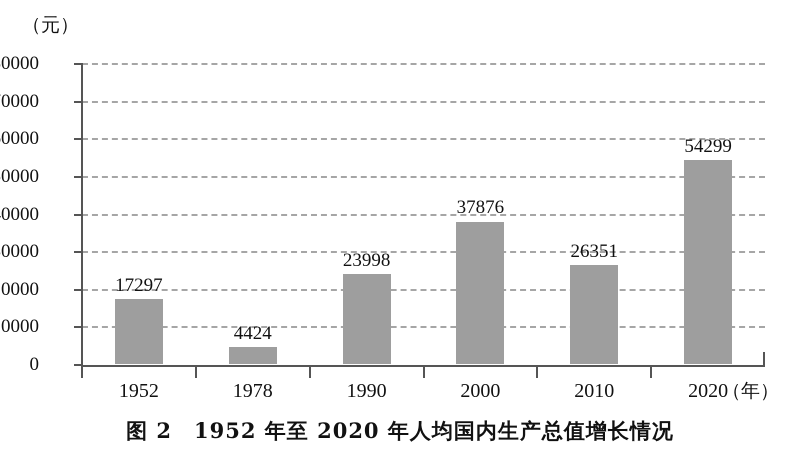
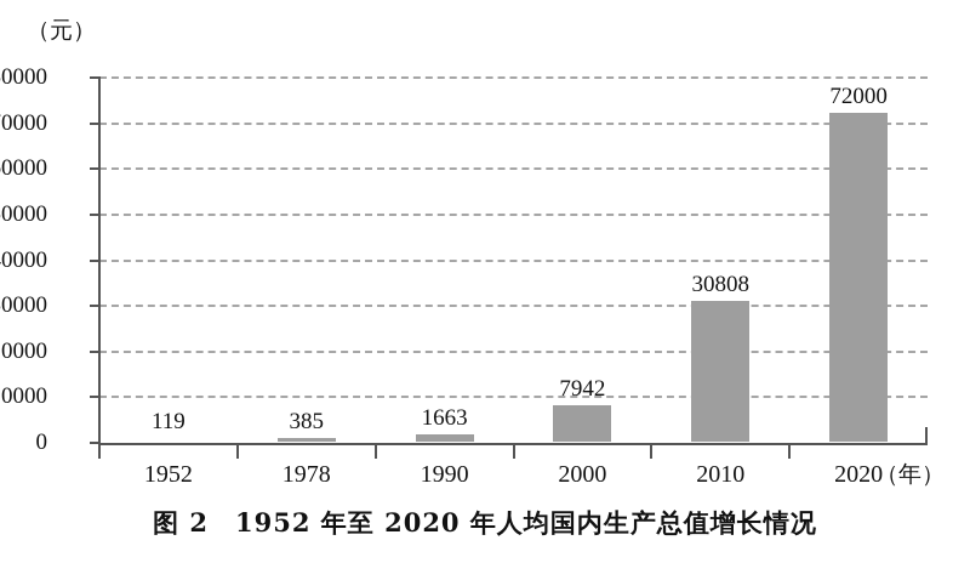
1952: 17297 -> 119
1978: 4424 -> 385
1990: 23998 -> 1663
2000: 37876 -> 7942
2010: 26351 -> 30808
2020: 54299 -> 72000
